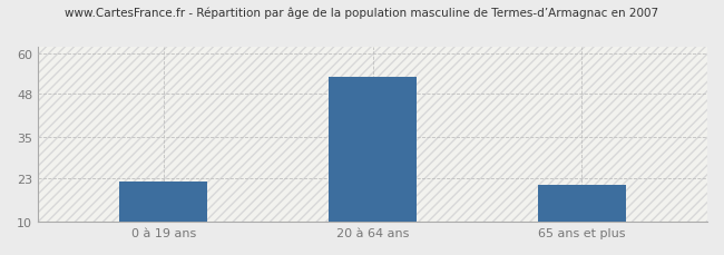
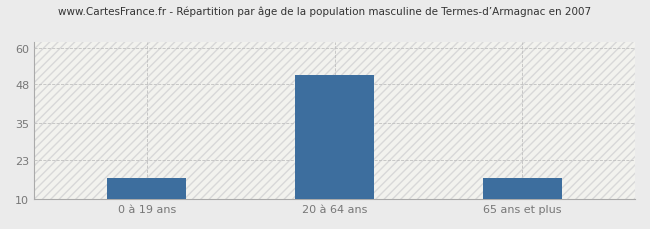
0 à 19 ans: 22 -> 17
20 à 64 ans: 53 -> 51
65 ans et plus: 21 -> 17
